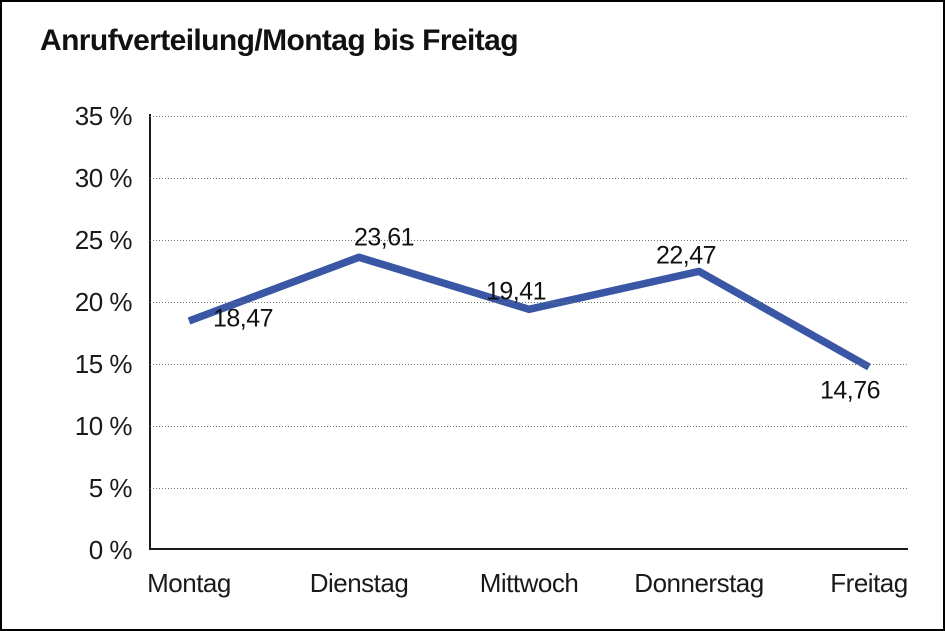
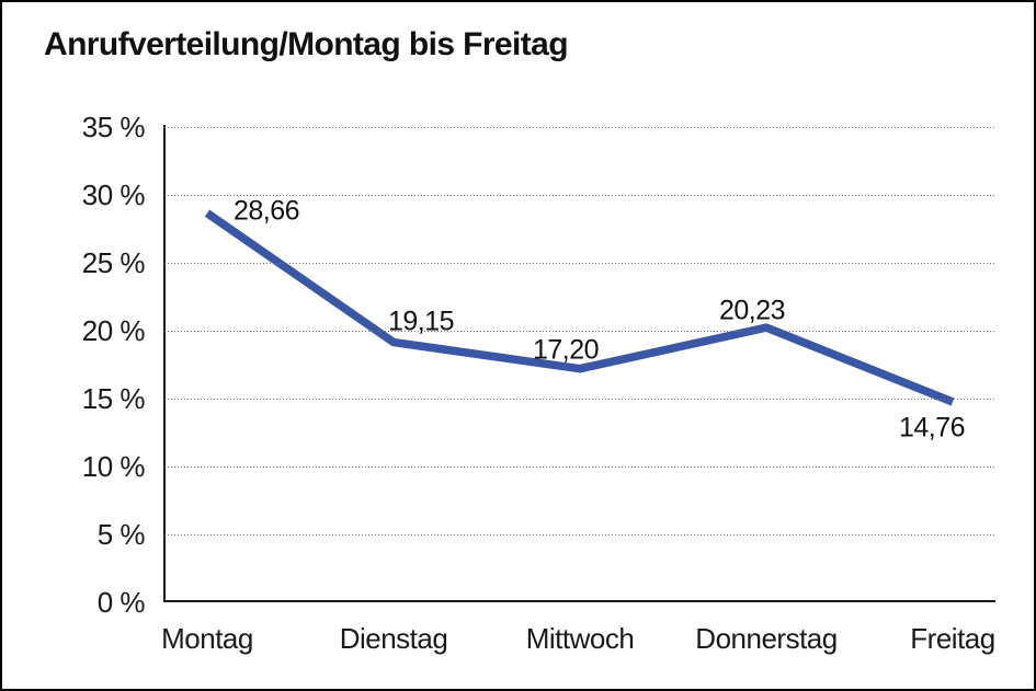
Montag: 18,47 -> 28,66
Dienstag: 23,61 -> 19,15
Mittwoch: 19,41 -> 17,20
Donnerstag: 22,47 -> 20,23
